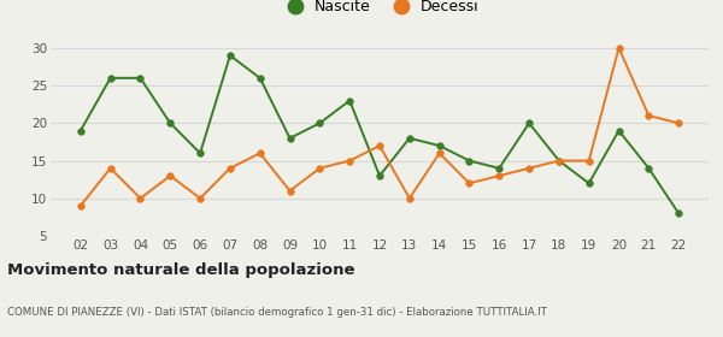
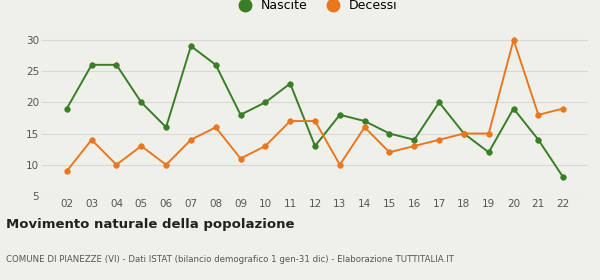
Decessi/10: 14 -> 13
Decessi/11: 15 -> 17
Decessi/21: 21 -> 18
Decessi/22: 20 -> 19
